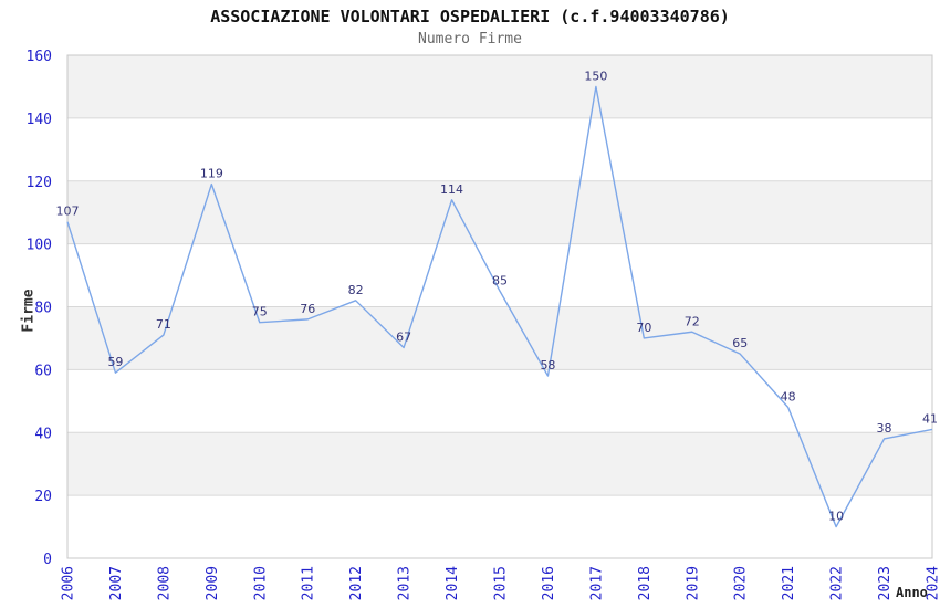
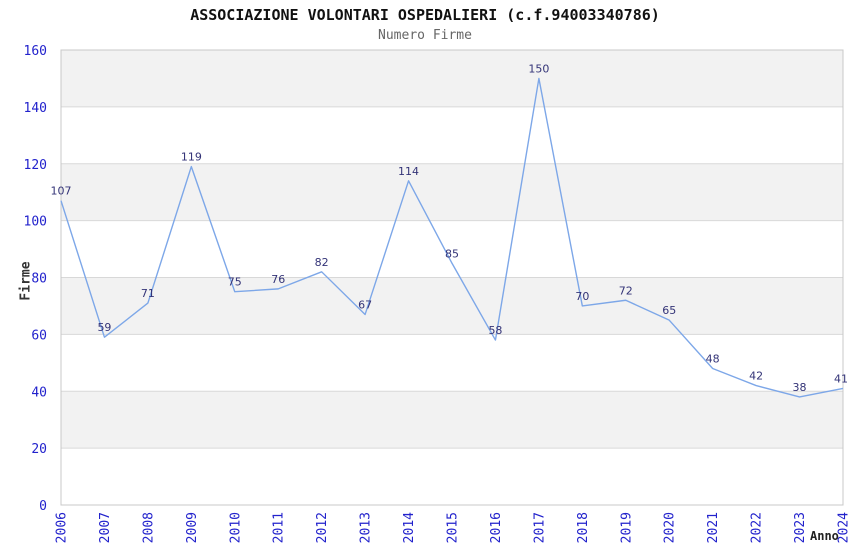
2022: 10 -> 42
